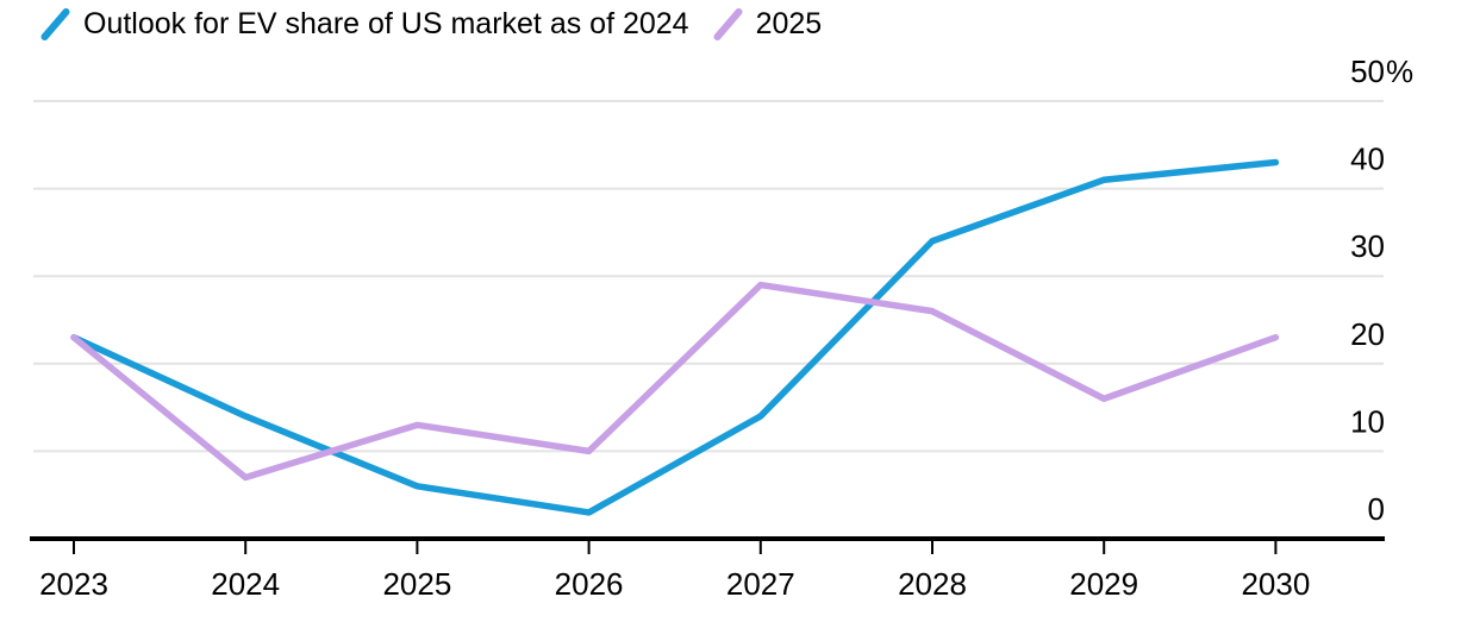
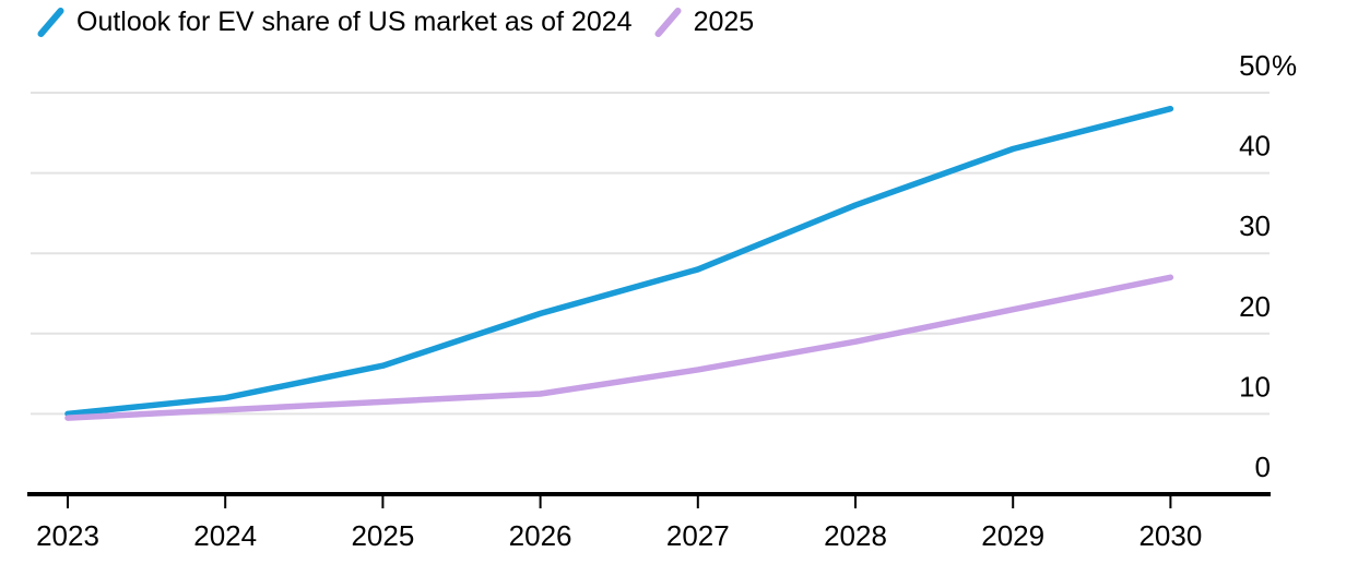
Outlook for EV share of US market as of 2024/2023: 23 -> 10
2025/2023: 23 -> 10
Outlook for EV share of US market as of 2024/2024: 14 -> 12
2025/2024: 7 -> 10
Outlook for EV share of US market as of 2024/2025: 6 -> 16
2025/2025: 13 -> 12
Outlook for EV share of US market as of 2024/2026: 3 -> 22
2025/2026: 10 -> 12
Outlook for EV share of US market as of 2024/2027: 14 -> 28
2025/2027: 29 -> 16
Outlook for EV share of US market as of 2024/2028: 34 -> 36
2025/2028: 26 -> 19
Outlook for EV share of US market as of 2024/2029: 41 -> 43
2025/2029: 16 -> 23
Outlook for EV share of US market as of 2024/2030: 43 -> 48
2025/2030: 23 -> 27
